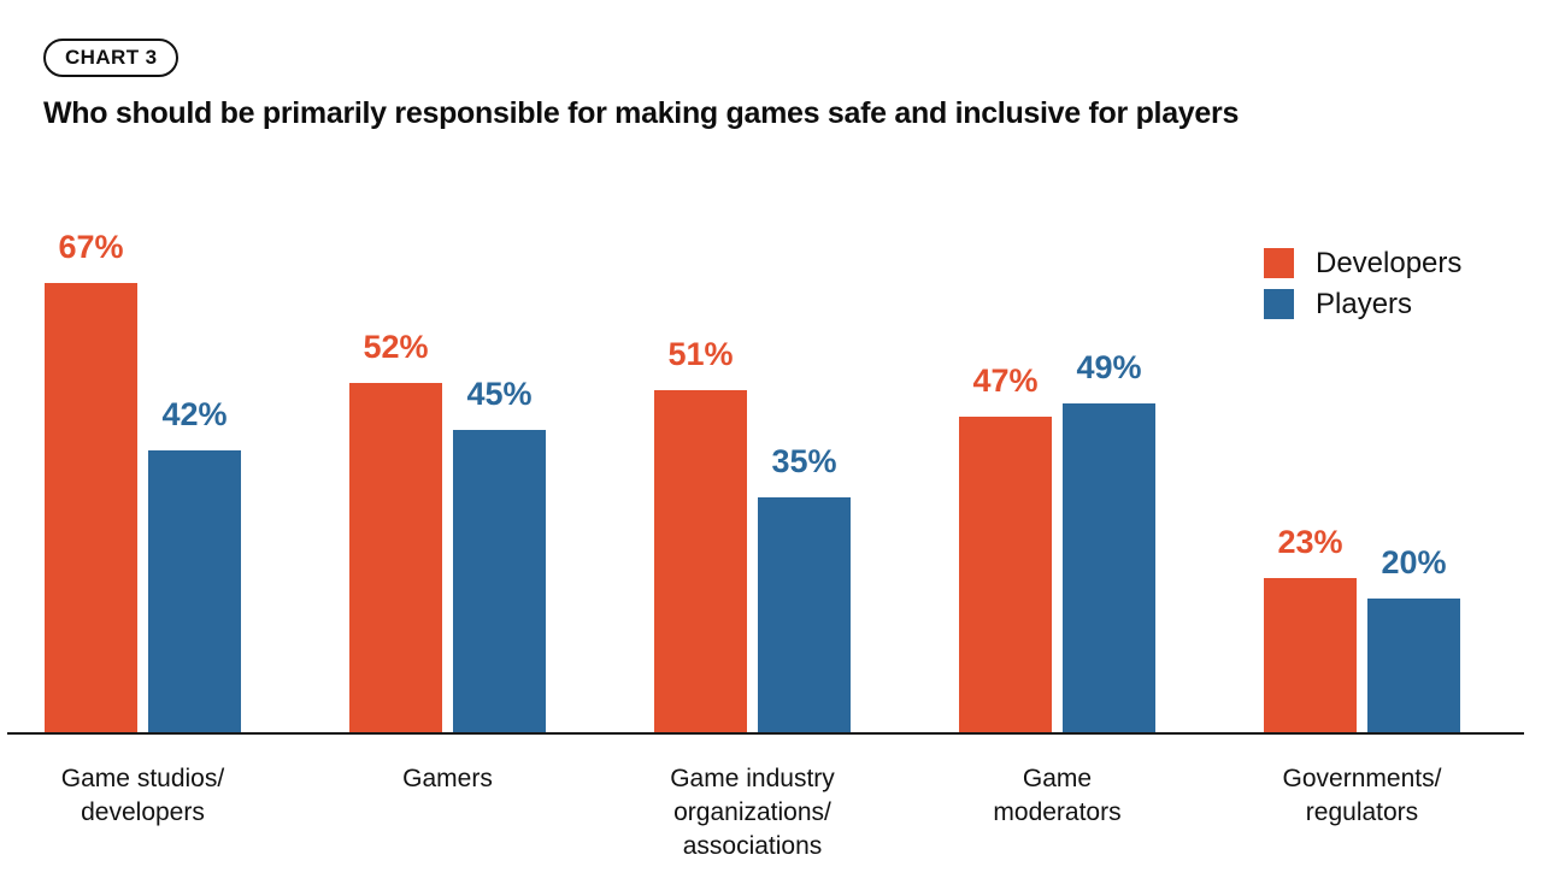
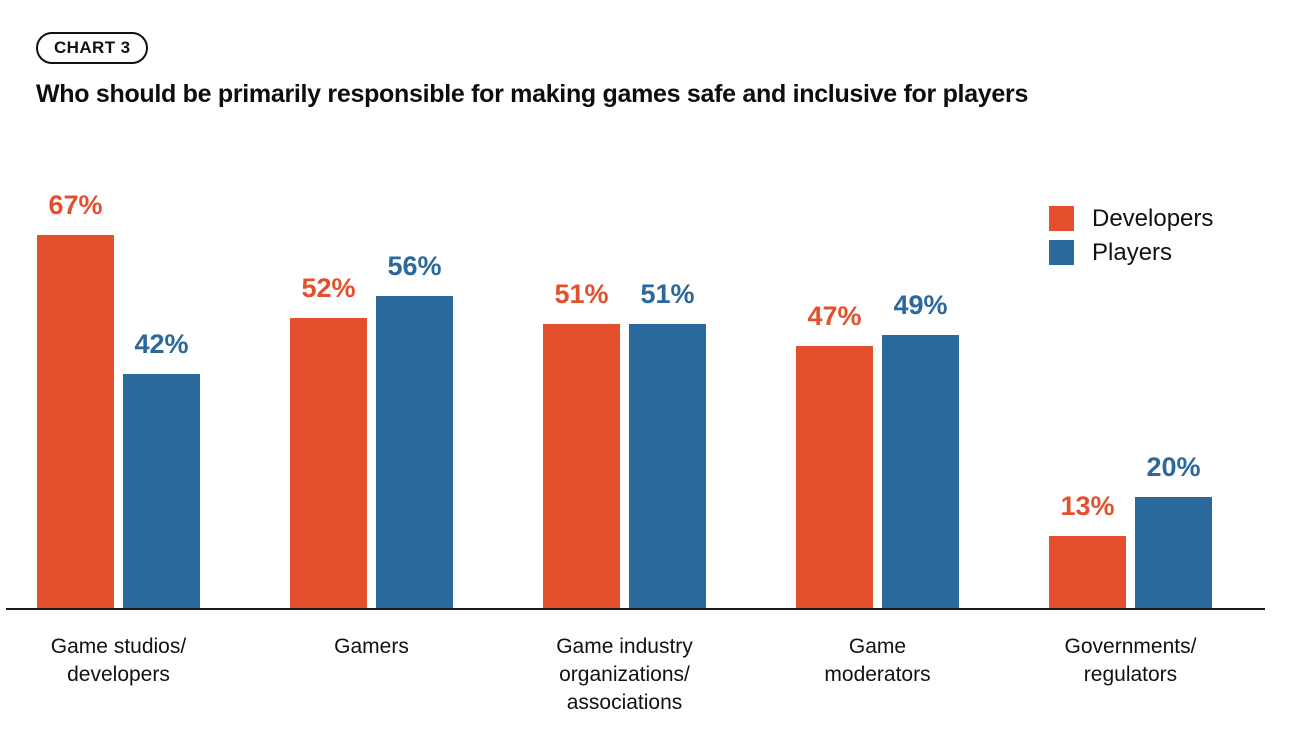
Players/Gamers: 45% -> 56%
Players/Game industry organizations/associations: 35% -> 51%
Developers/Governments/regulators: 23% -> 13%
